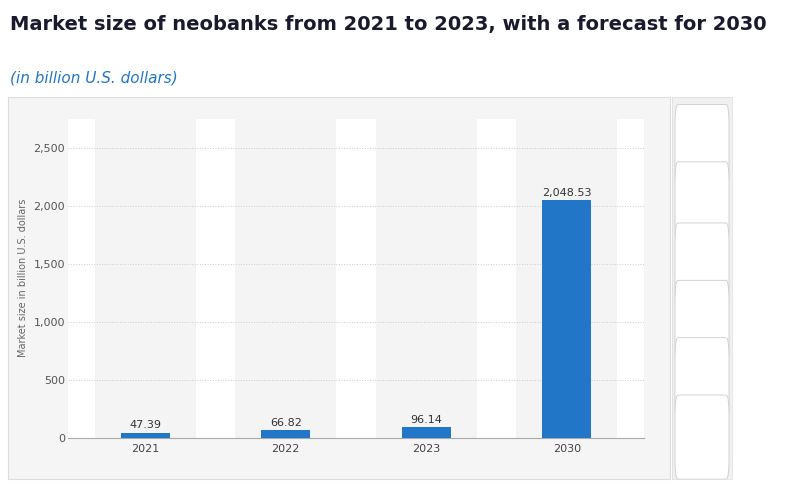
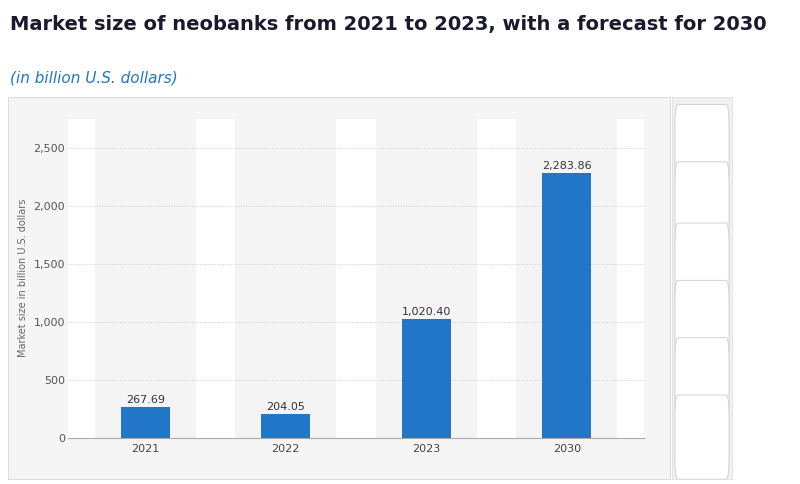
2021: 47.39 -> 267.69
2022: 66.82 -> 204.05
2023: 96.14 -> 1,020.40
2030: 2,048.53 -> 2,283.86
